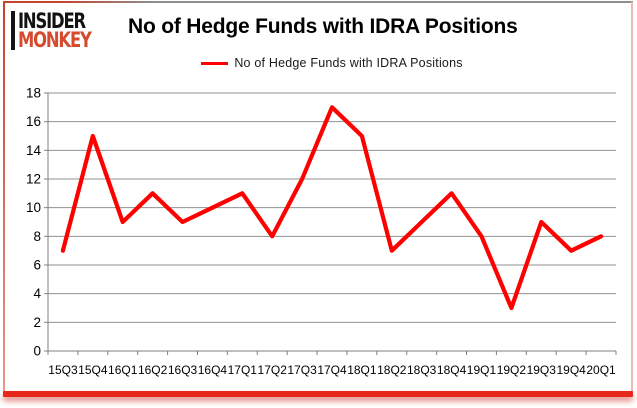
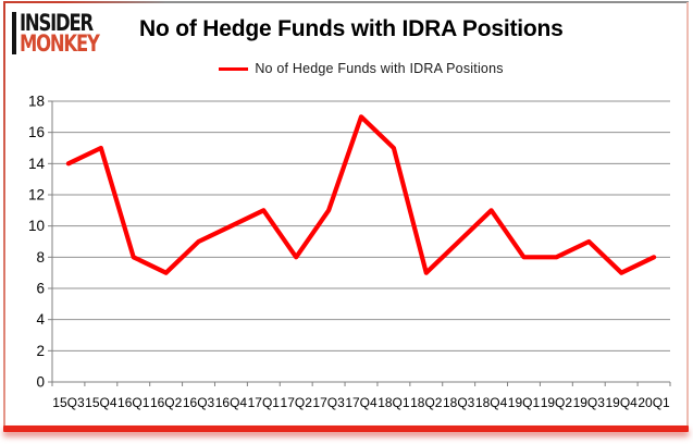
15Q3: 7 -> 14
16Q1: 9 -> 8
16Q2: 11 -> 7
17Q3: 12 -> 11
19Q2: 3 -> 8
